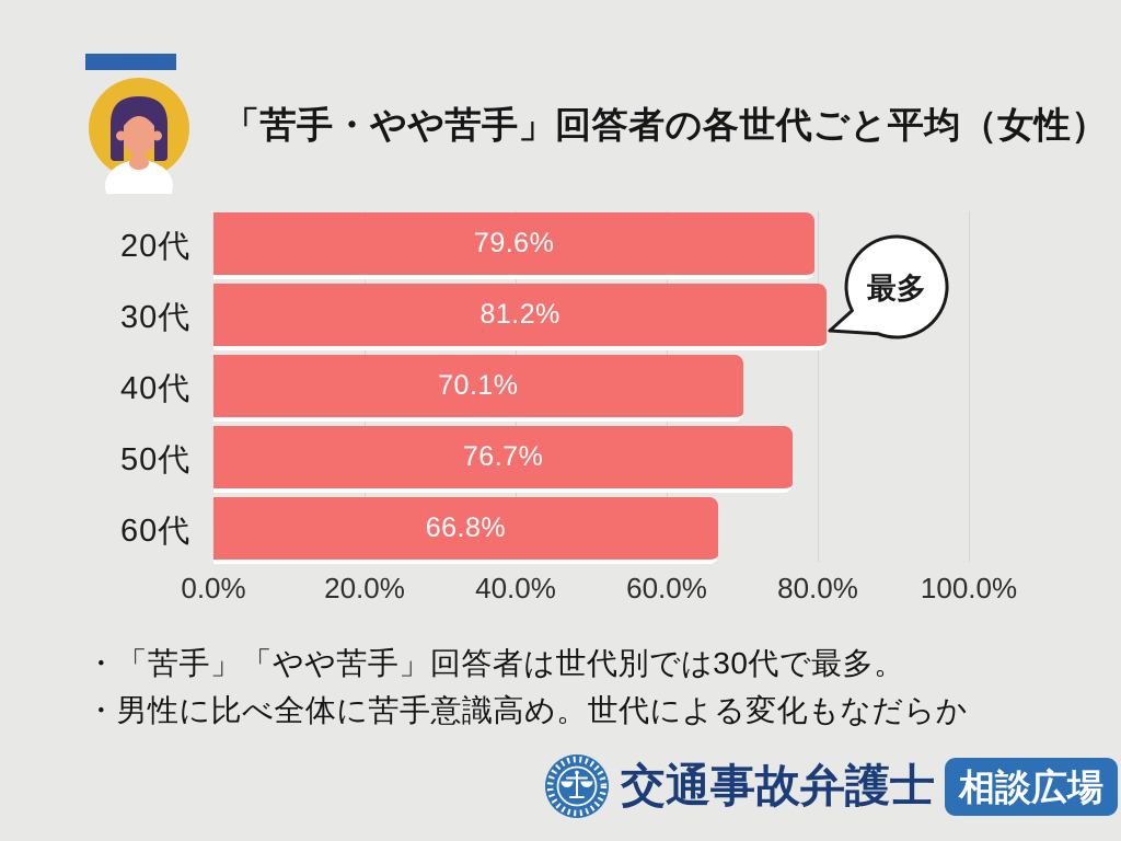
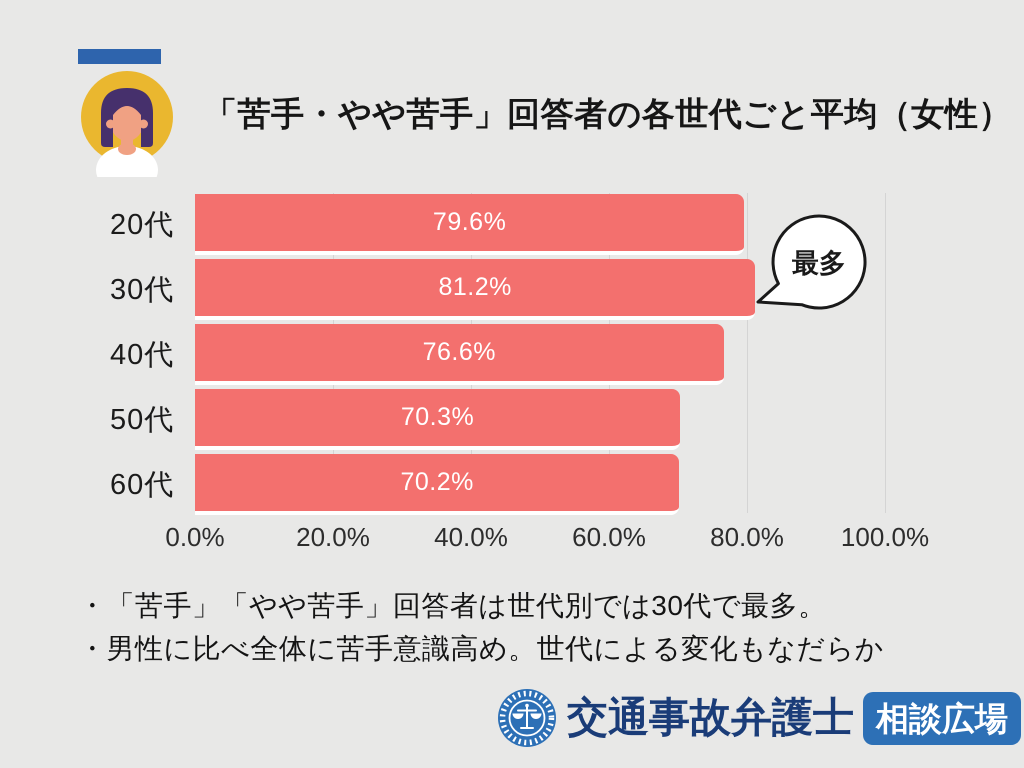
40代: 70.1% -> 76.6%
50代: 76.7% -> 70.3%
60代: 66.8% -> 70.2%
